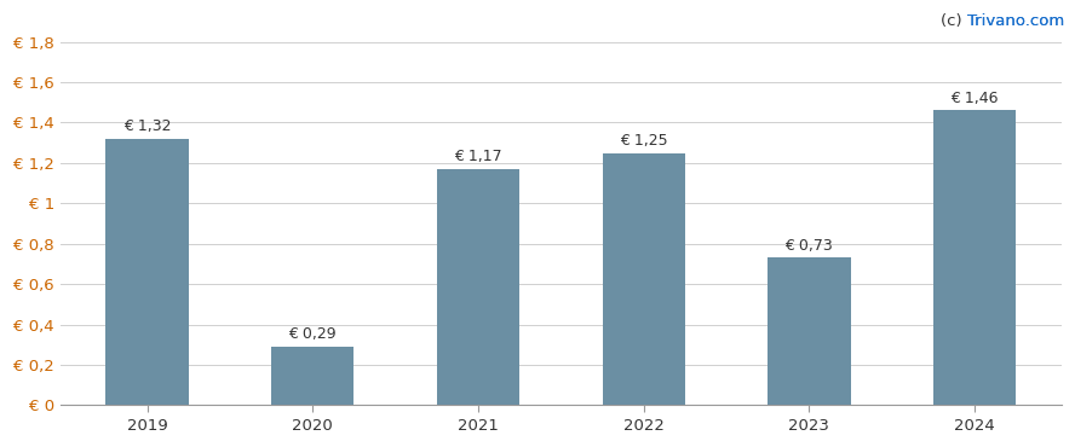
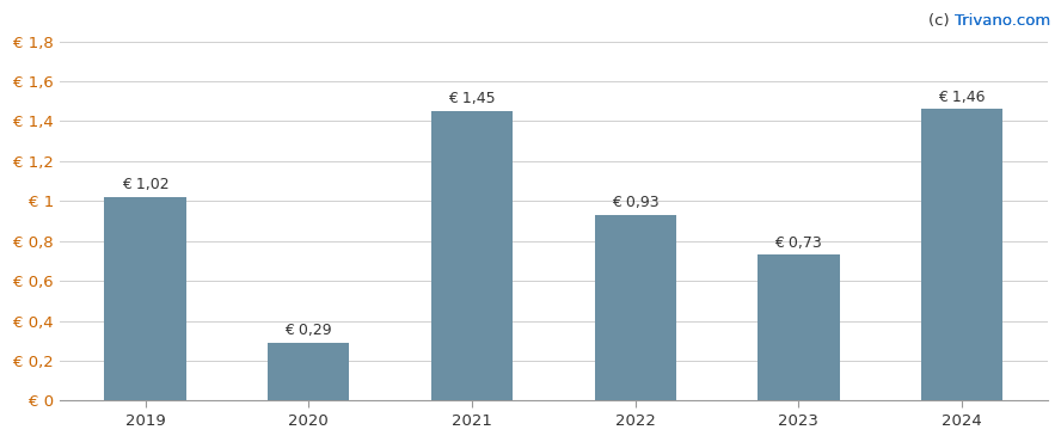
2019: 1,32 -> 1,02
2021: 1,17 -> 1,45
2022: 1,25 -> 0,93
